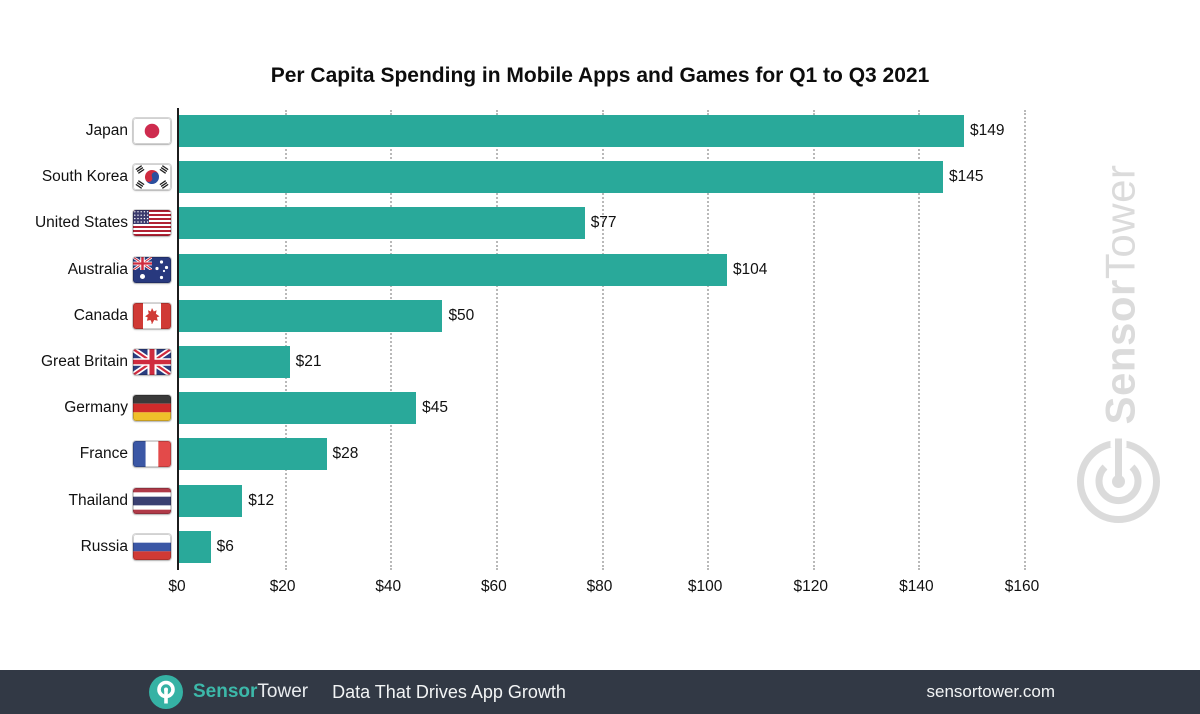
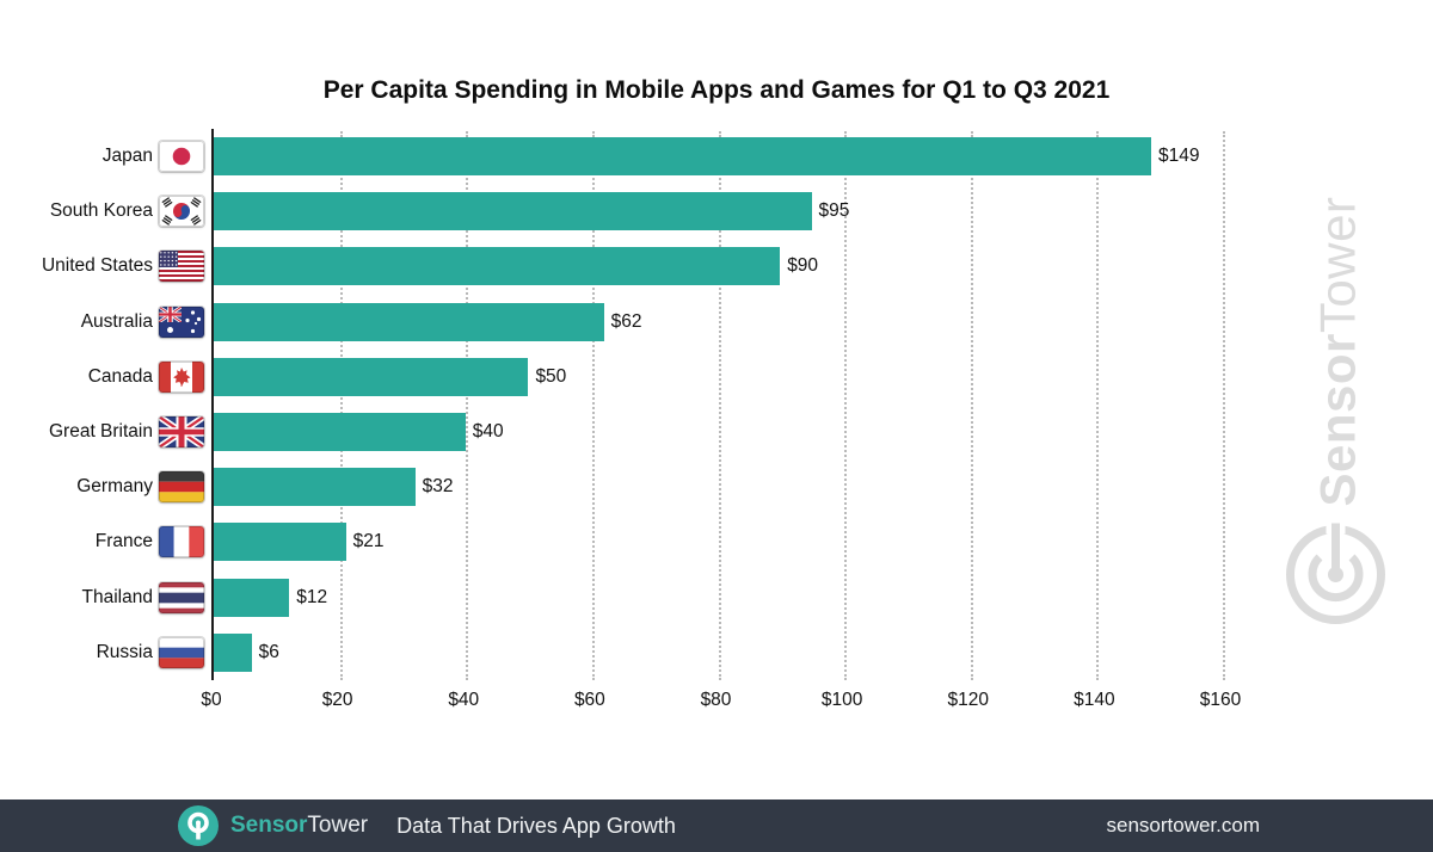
South Korea: $145 -> $95
United States: $77 -> $90
Australia: $104 -> $62
Great Britain: $21 -> $40
Germany: $45 -> $32
France: $28 -> $21
